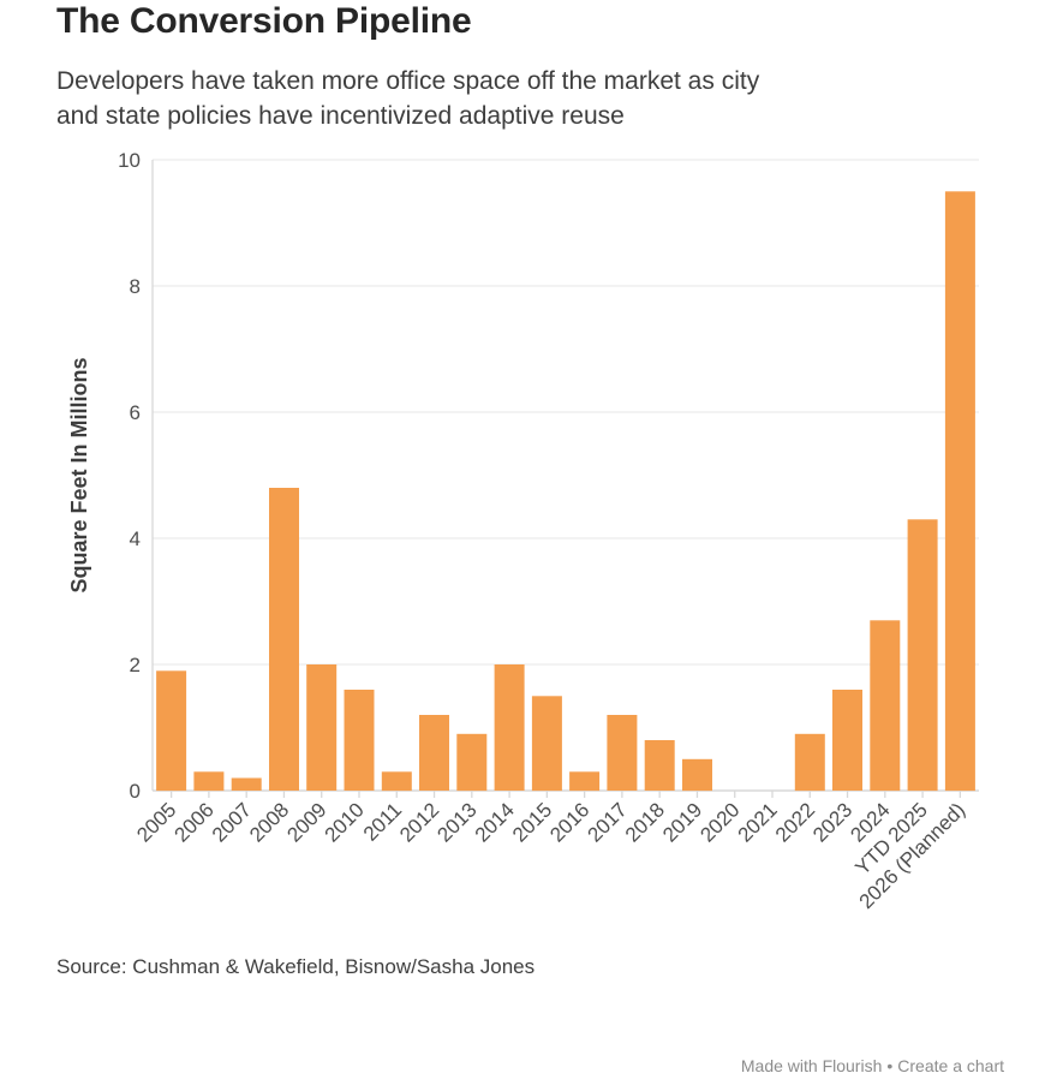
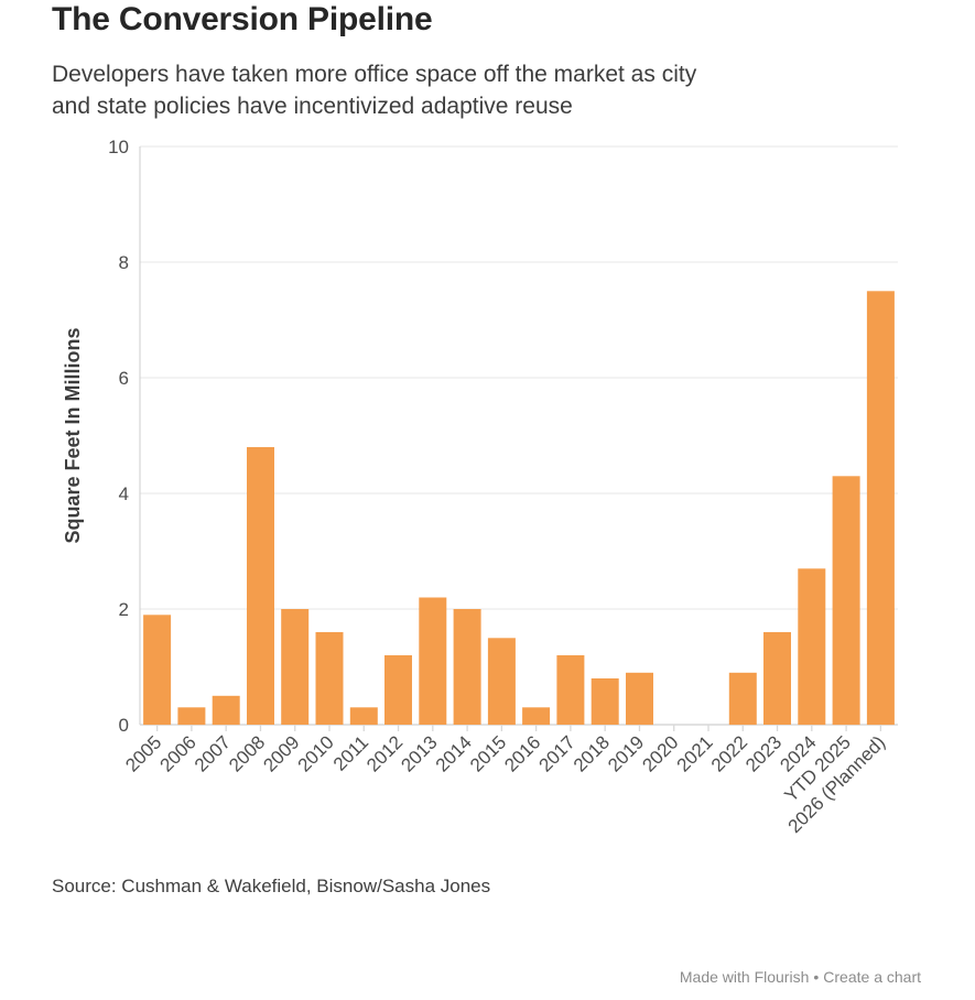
2007: 0.2 -> 0.5
2013: 0.9 -> 2.2
2019: 0.5 -> 0.9
2026 (Planned): 9.5 -> 7.5
